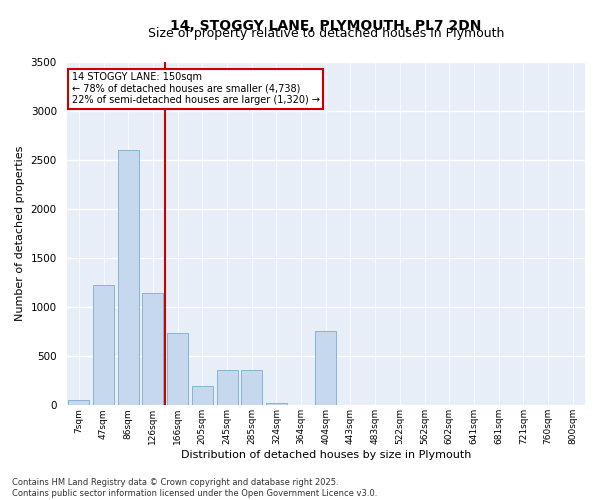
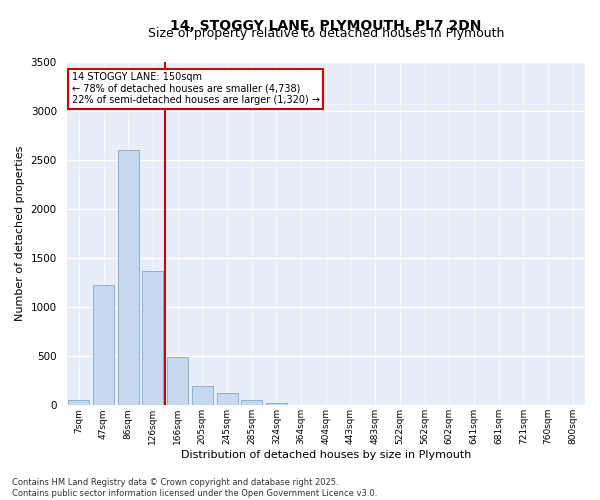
126sqm: 1140 -> 1370
166sqm: 740 -> 490
245sqm: 360 -> 130
285sqm: 360 -> 60
404sqm: 760 -> 0
